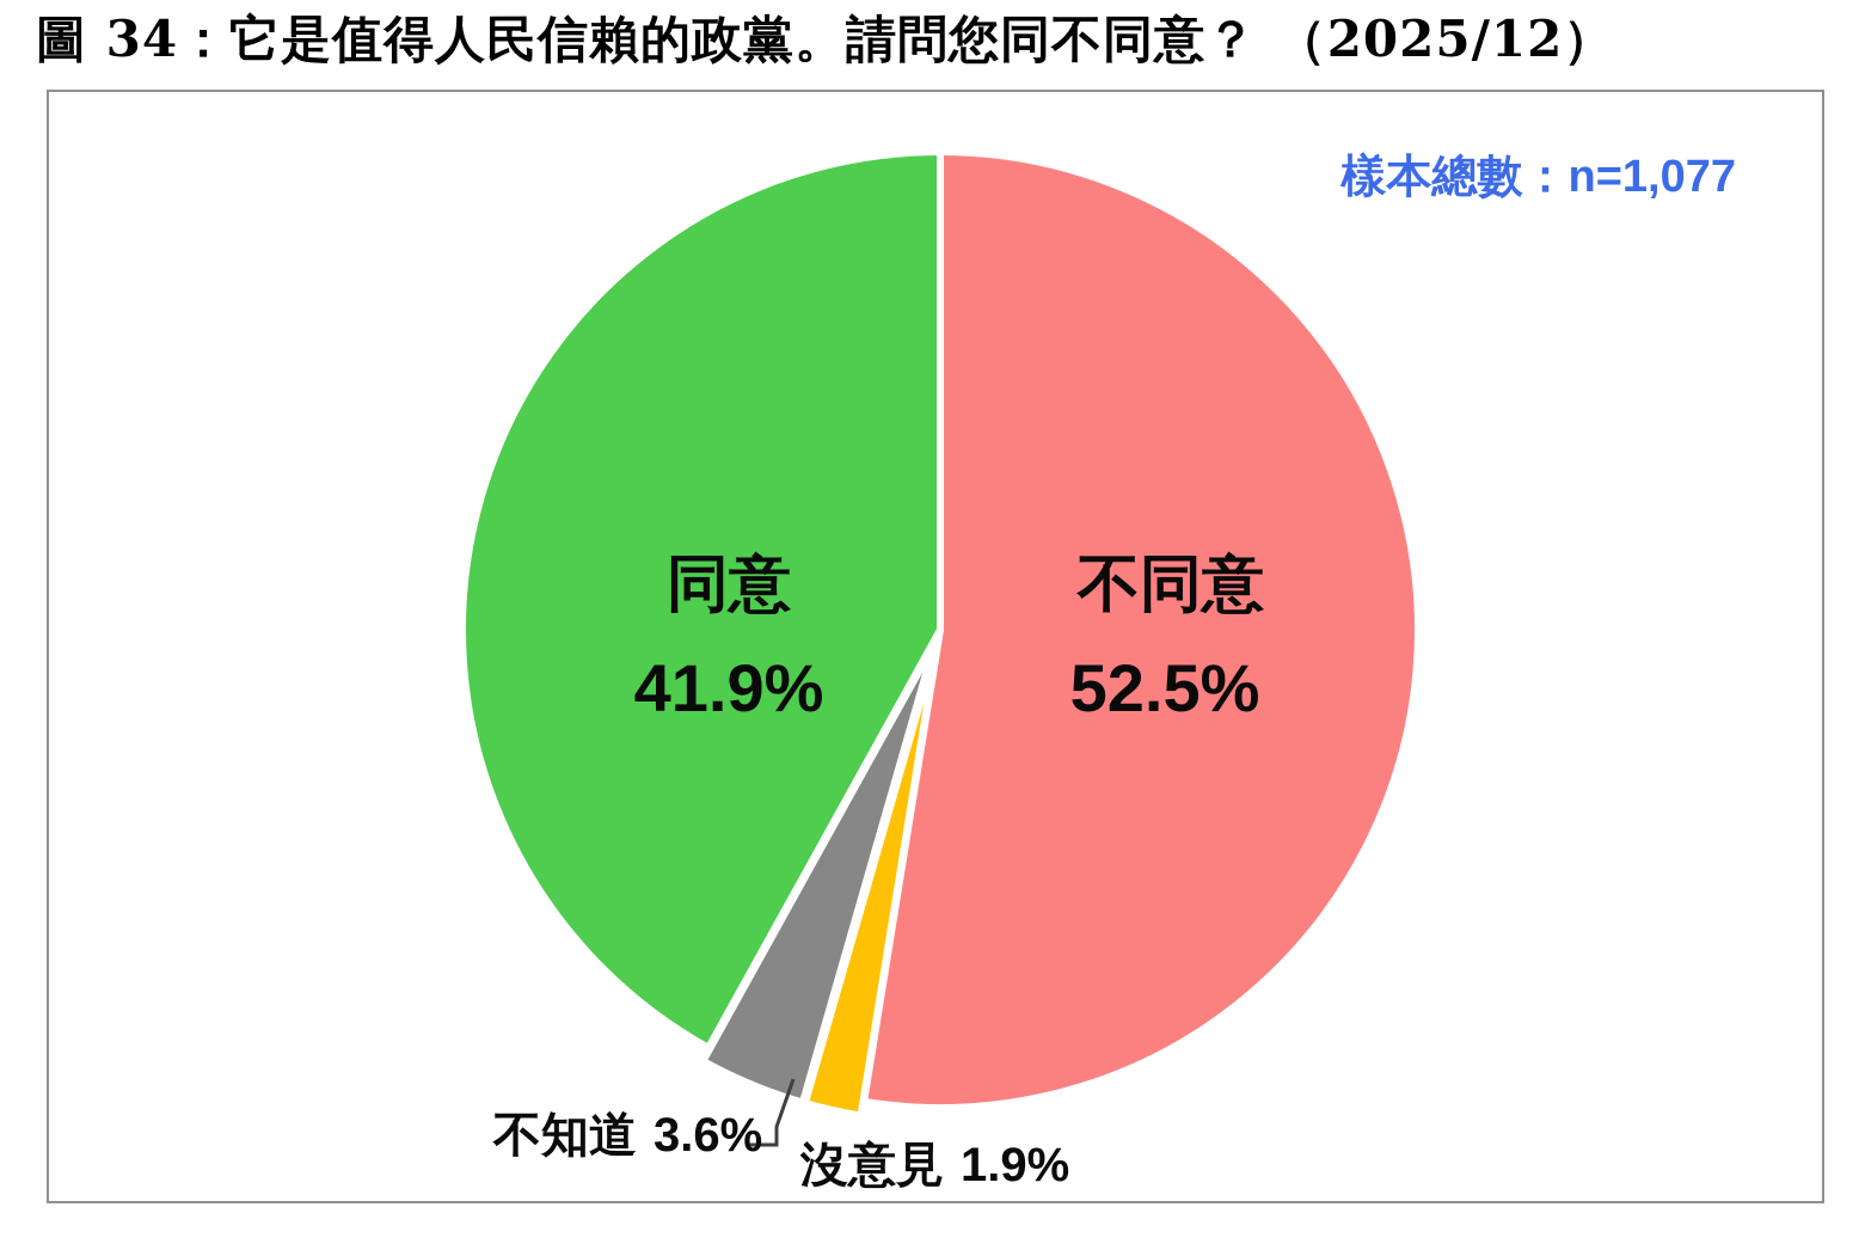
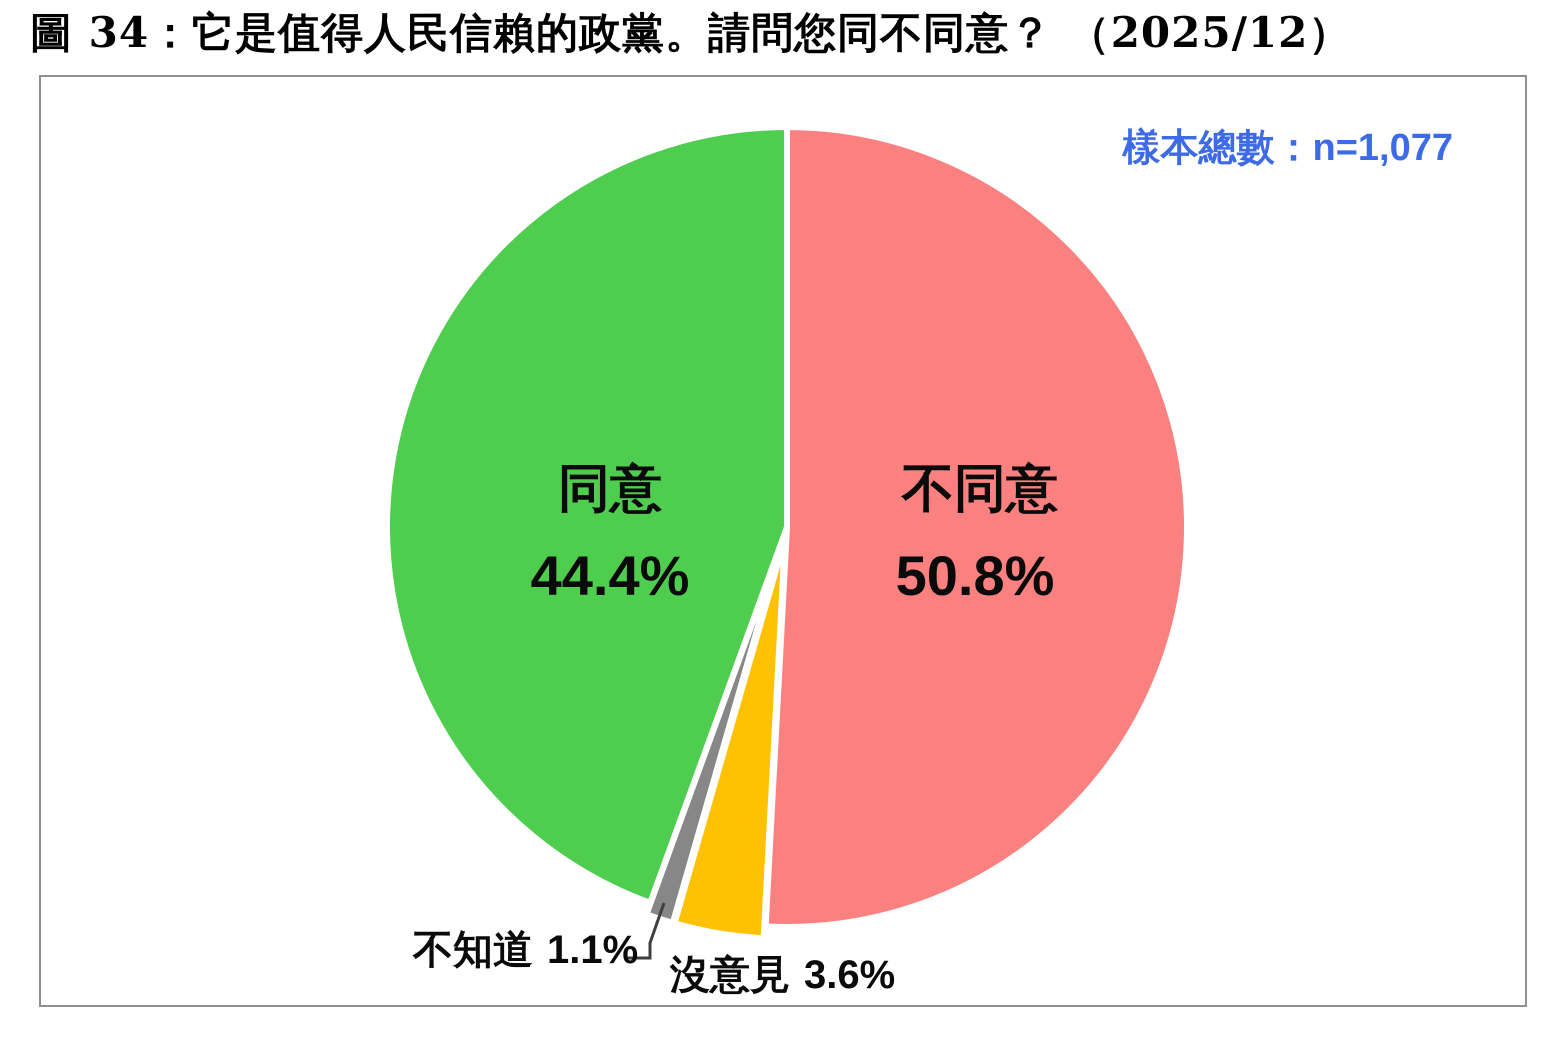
不同意: 52.5% -> 50.8%
沒意見: 1.9% -> 3.6%
不知道: 3.6% -> 1.1%
同意: 41.9% -> 44.4%
